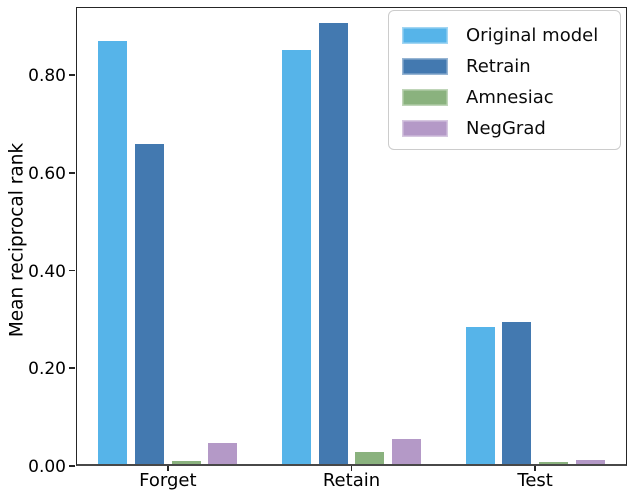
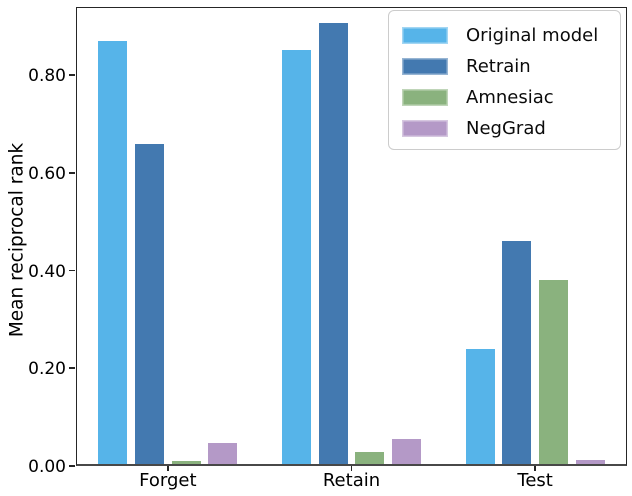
Original model/Test: 0.28 -> 0.24
Retrain/Test: 0.29 -> 0.46
Amnesiac/Test: 0.01 -> 0.38
